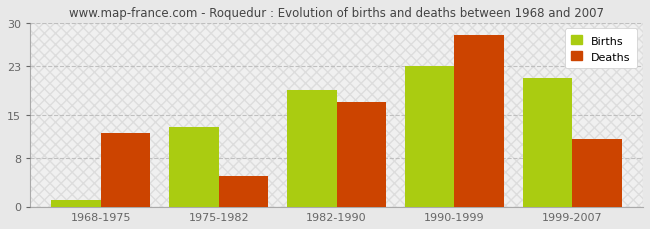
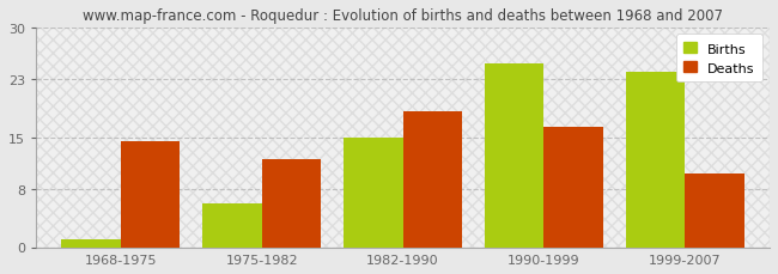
Deaths/1968-1975: 12.0 -> 14.5
Births/1975-1982: 13 -> 6
Deaths/1975-1982: 5.0 -> 12.0
Births/1982-1990: 19 -> 15
Deaths/1982-1990: 17.0 -> 18.5
Births/1990-1999: 23 -> 25
Deaths/1990-1999: 28.0 -> 16.5
Births/1999-2007: 21 -> 24
Deaths/1999-2007: 11.0 -> 10.0
